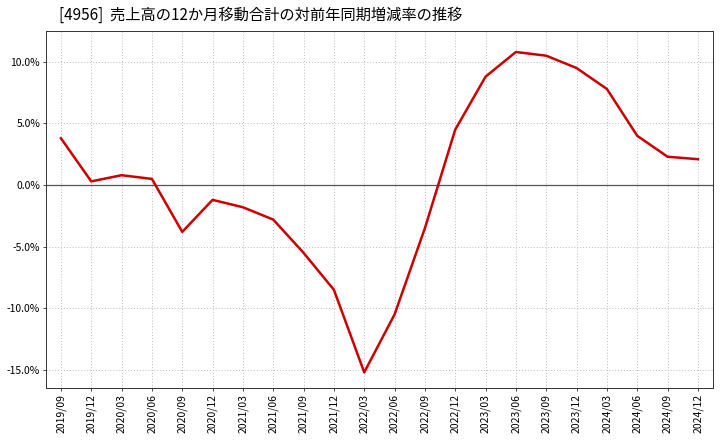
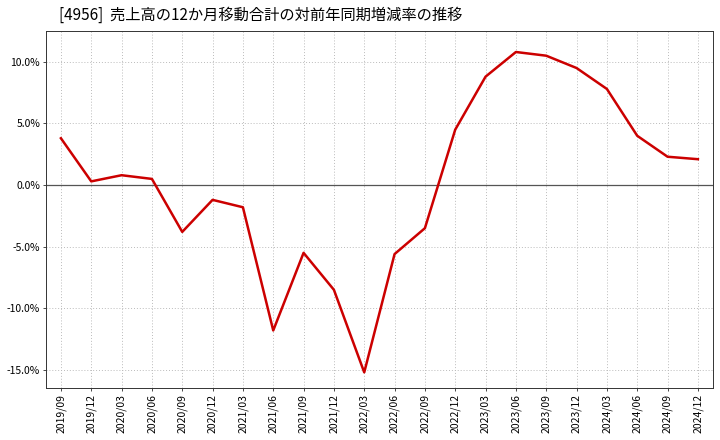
2021/06: -2.8% -> -11.8%
2022/06: -10.5% -> -5.6%
